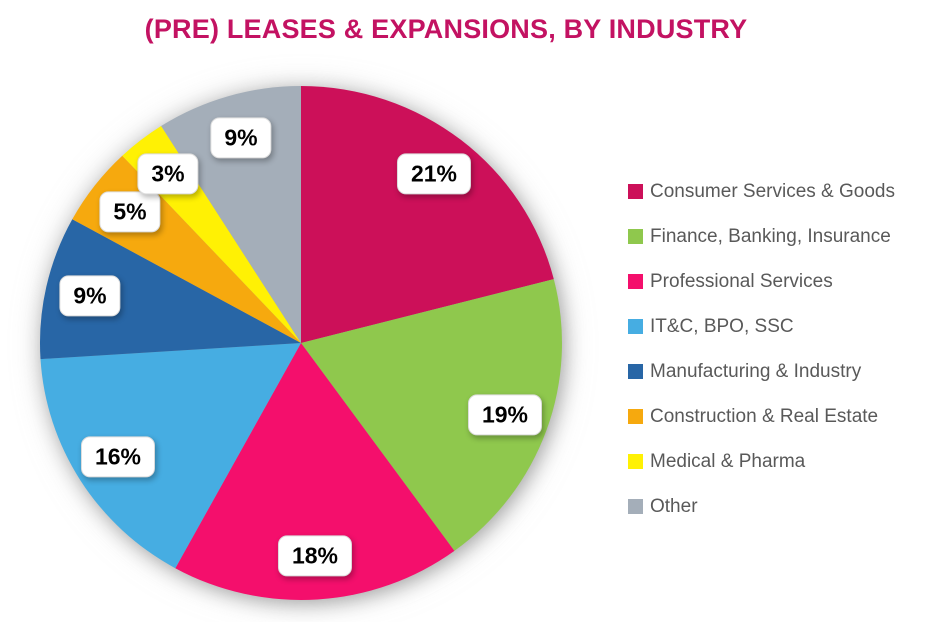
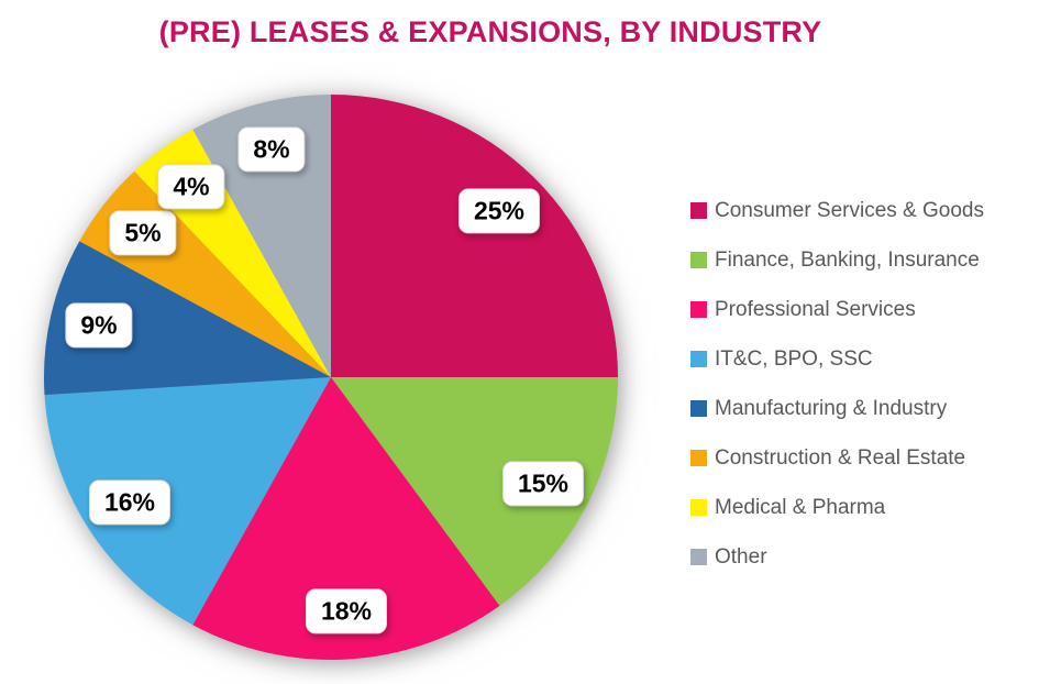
Consumer Services & Goods: 21% -> 25%
Finance, Banking, Insurance: 19% -> 15%
Medical & Pharma: 3% -> 4%
Other: 9% -> 8%
